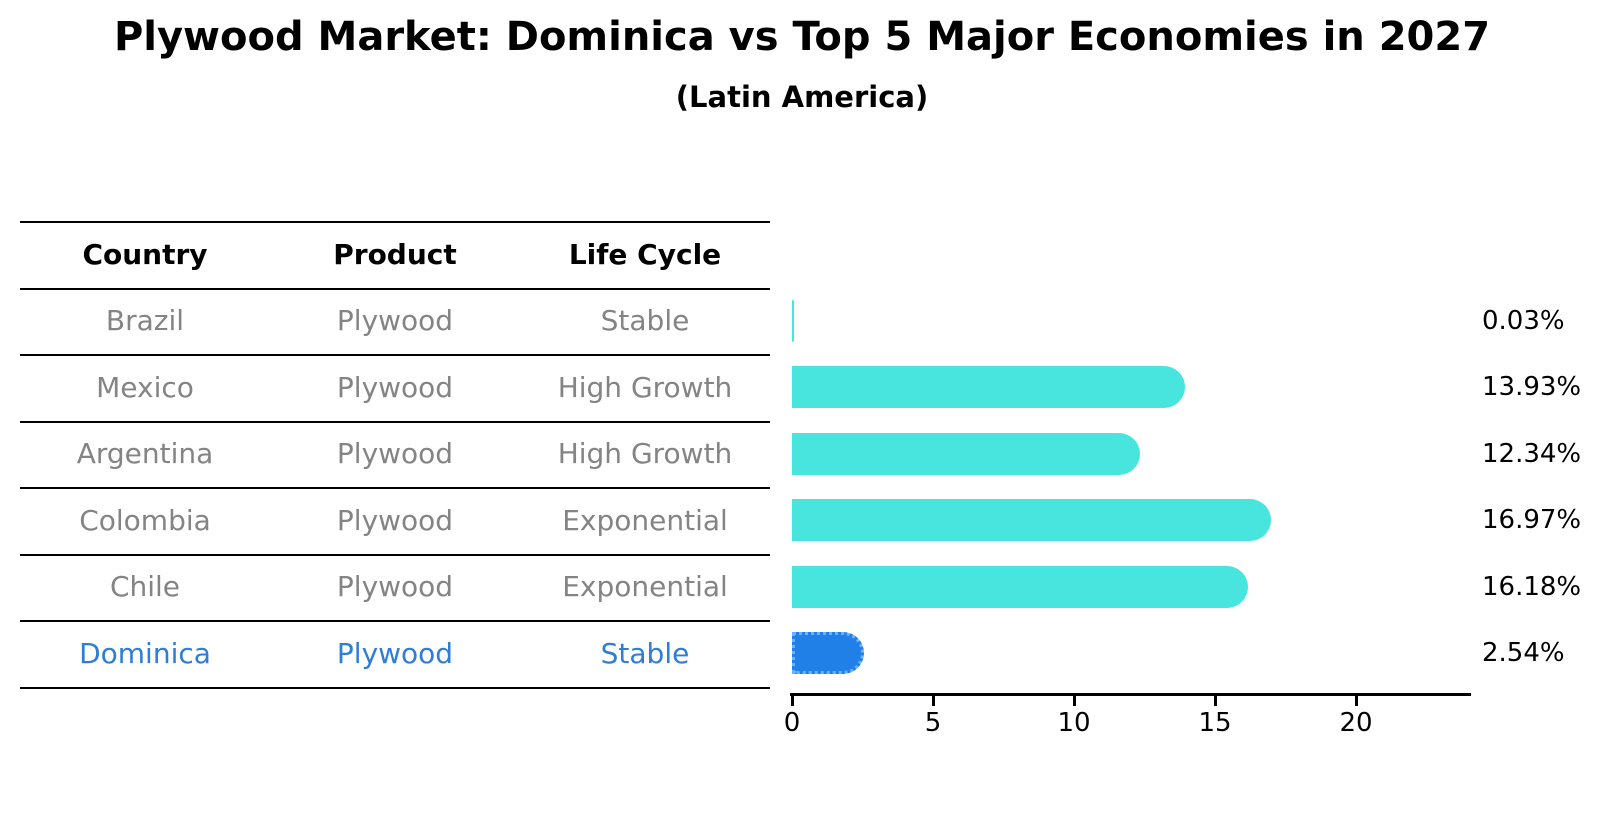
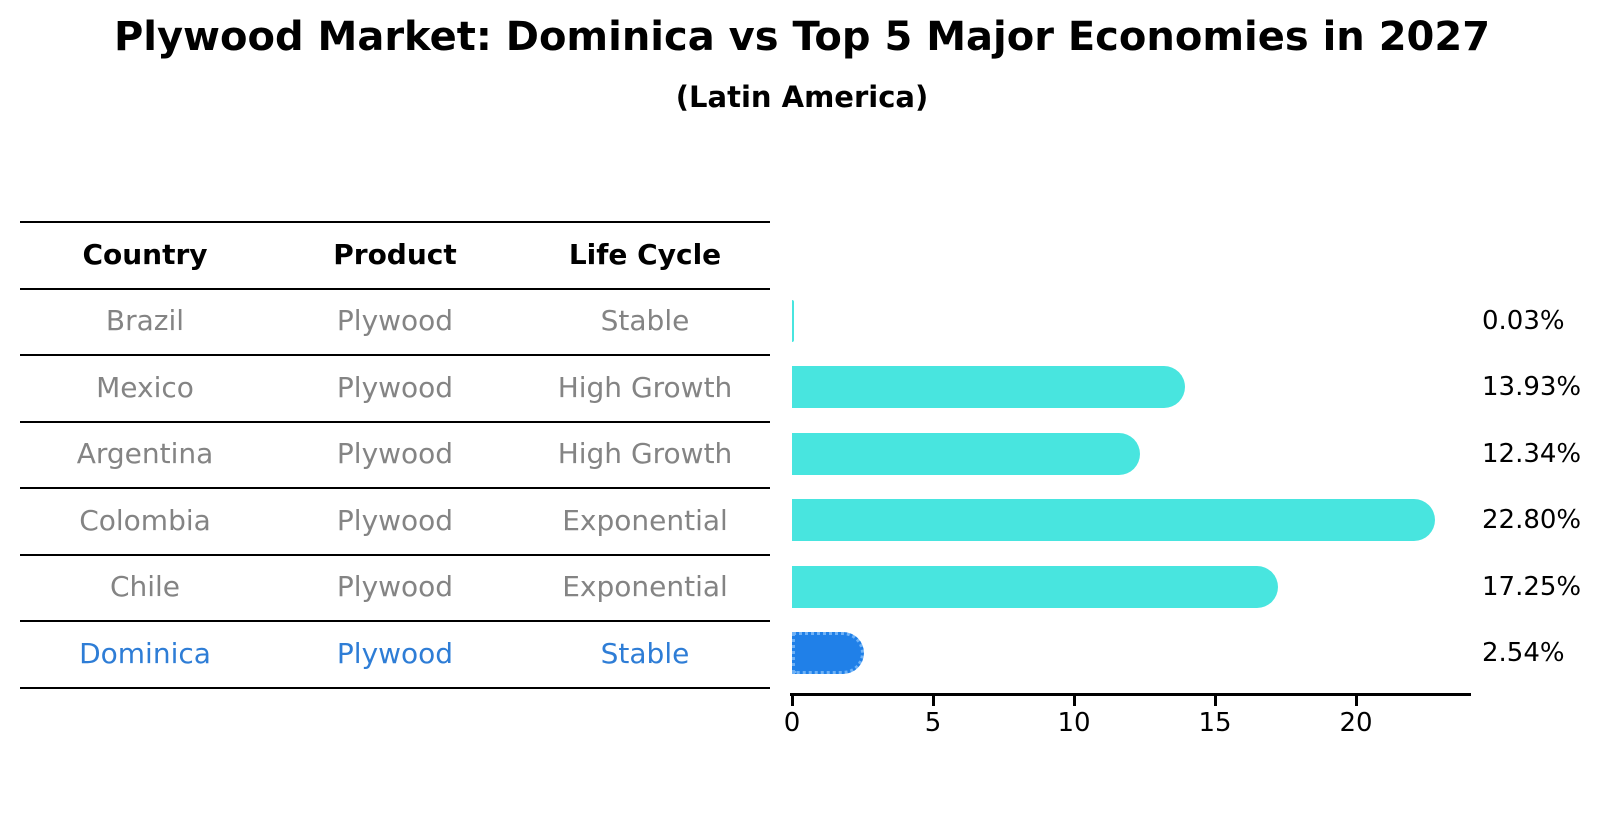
Colombia: 16.97% -> 22.80%
Chile: 16.18% -> 17.25%
